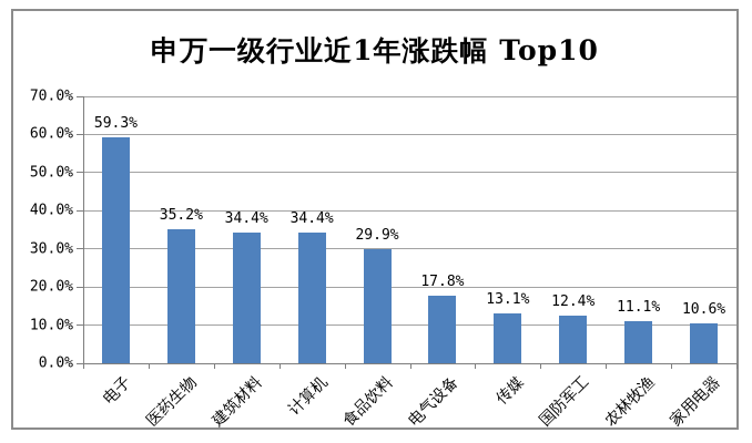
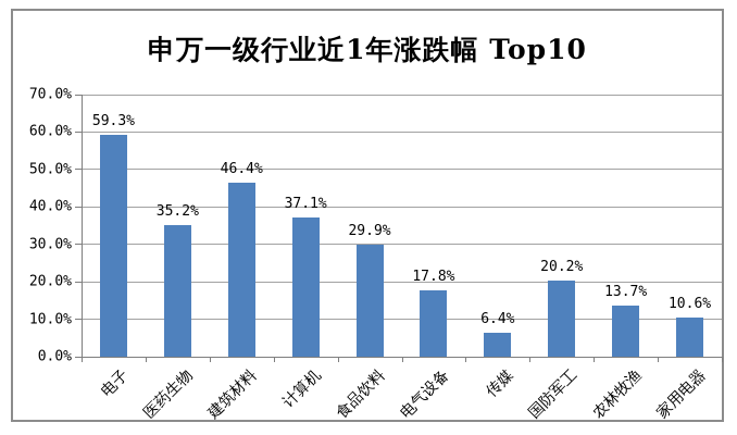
建筑材料: 34.4% -> 46.4%
计算机: 34.4% -> 37.1%
传媒: 13.1% -> 6.4%
国防军工: 12.4% -> 20.2%
农林牧渔: 11.1% -> 13.7%
